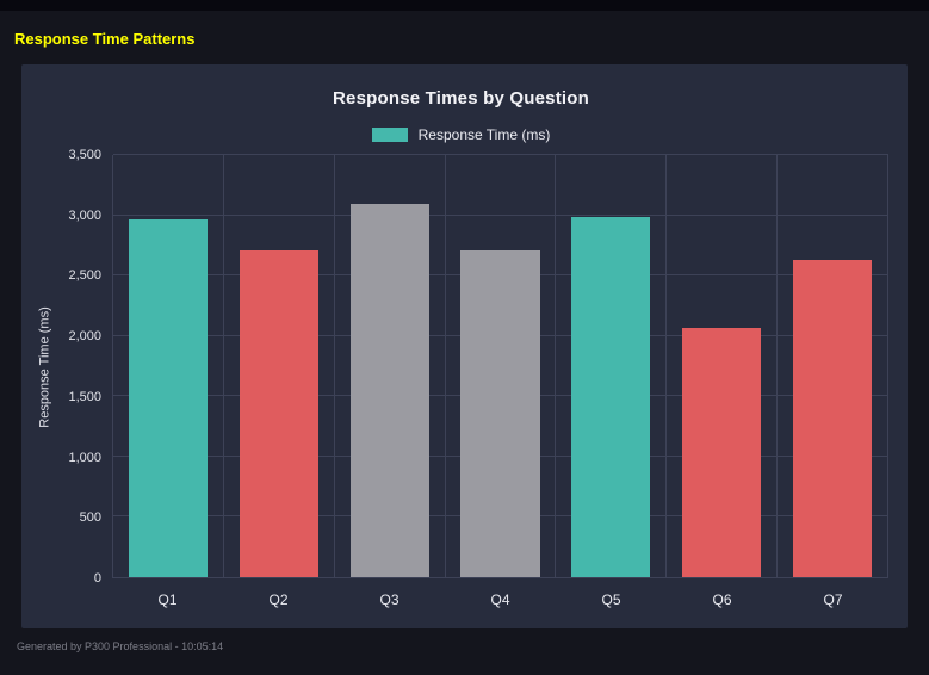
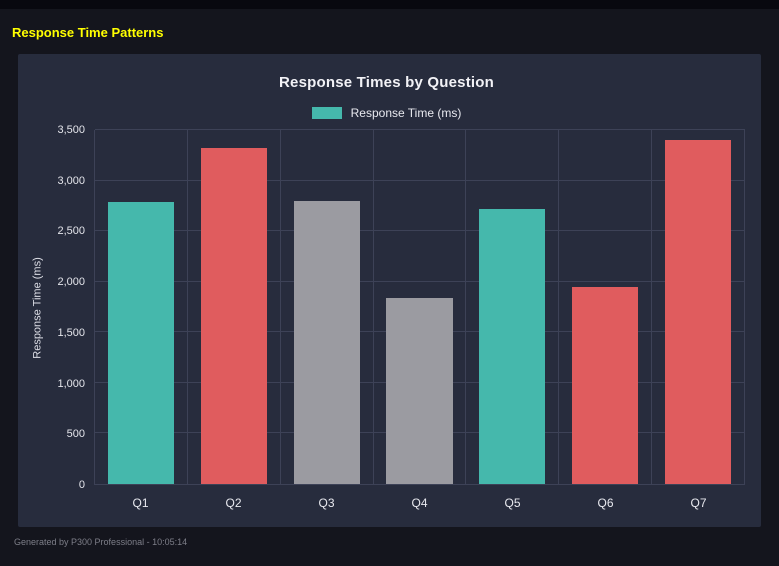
Q1: 2970 -> 2790
Q2: 2710 -> 3320
Q3: 3090 -> 2800
Q4: 2710 -> 1840
Q5: 2990 -> 2720
Q6: 2070 -> 1950
Q7: 2630 -> 3400
